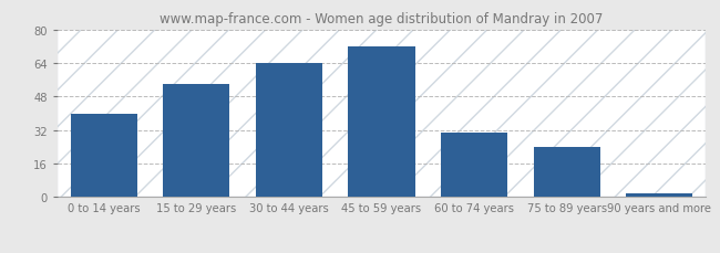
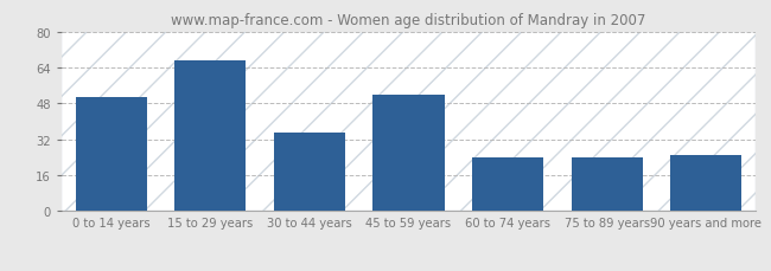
0 to 14 years: 40 -> 51
15 to 29 years: 54 -> 67
30 to 44 years: 64 -> 35
45 to 59 years: 72 -> 52
60 to 74 years: 31 -> 24
90 years and more: 2 -> 25
